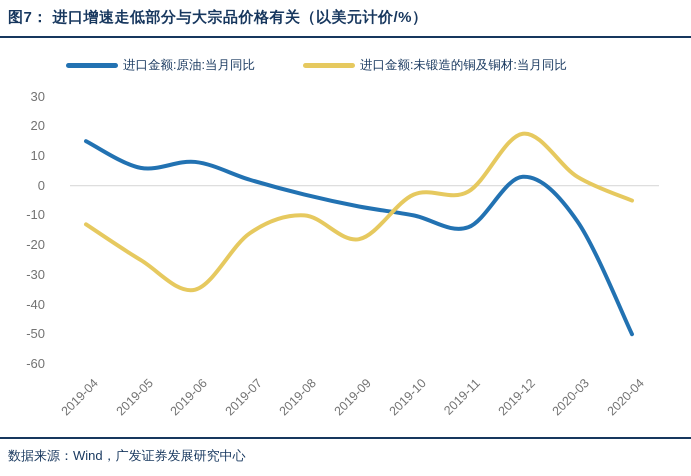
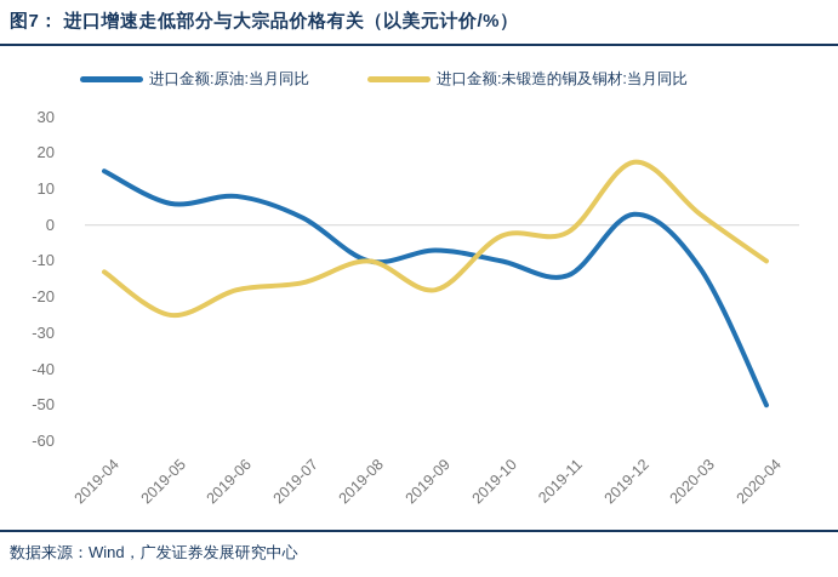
进口金额:未锻造的铜及铜材:当月同比/2019-06: -35 -> -18
进口金额:原油:当月同比/2019-08: -3 -> -10
进口金额:未锻造的铜及铜材:当月同比/2020-04: -5 -> -10
